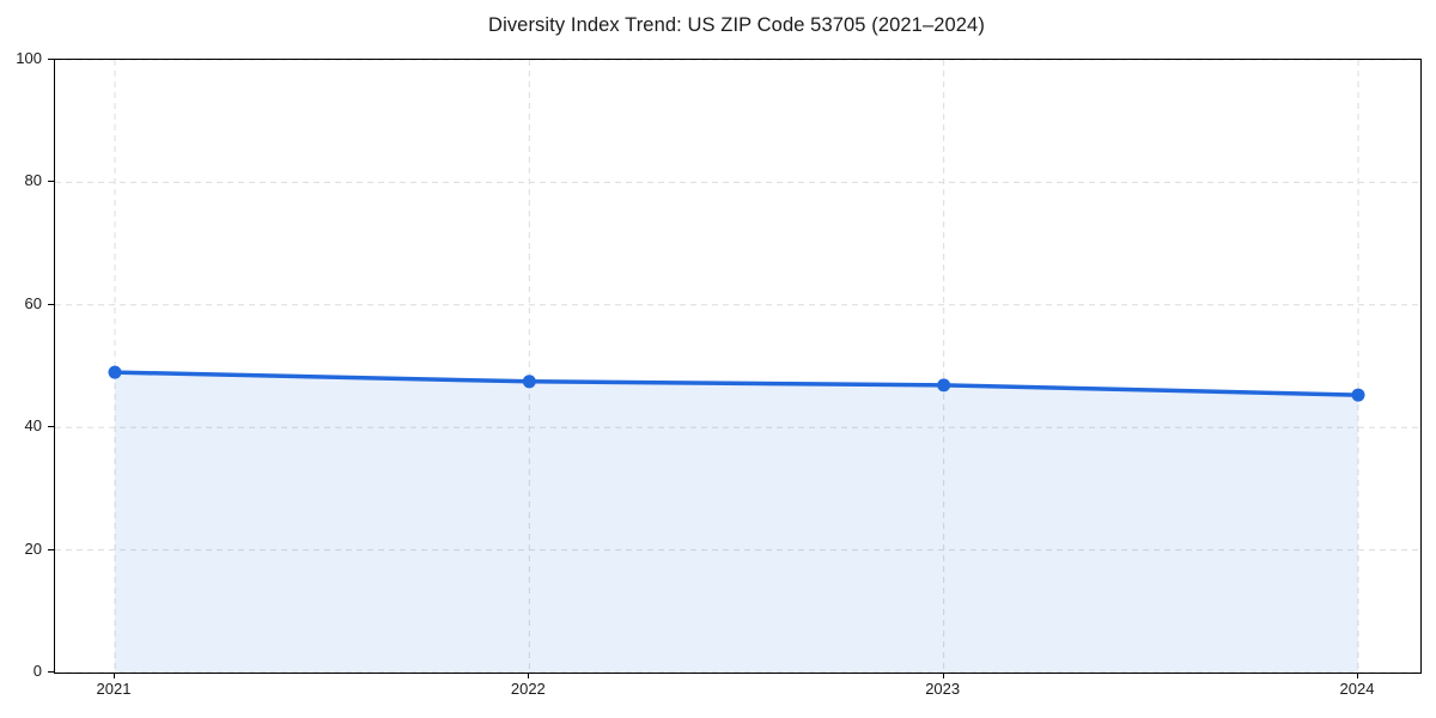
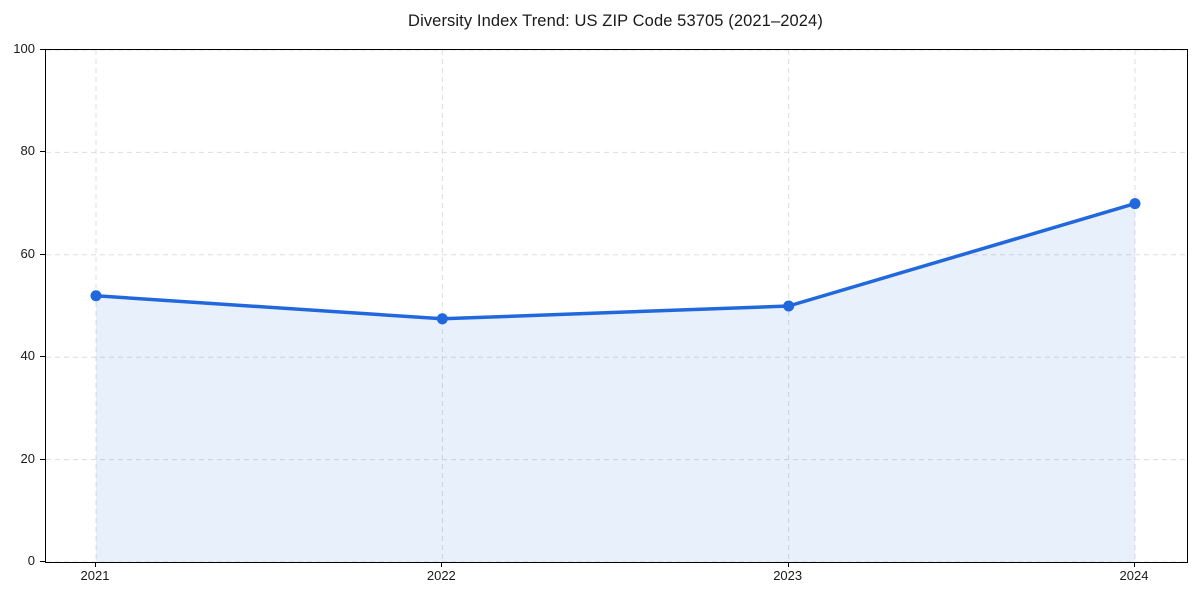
2021: 49 -> 52
2023: 47 -> 50
2024: 45 -> 70
